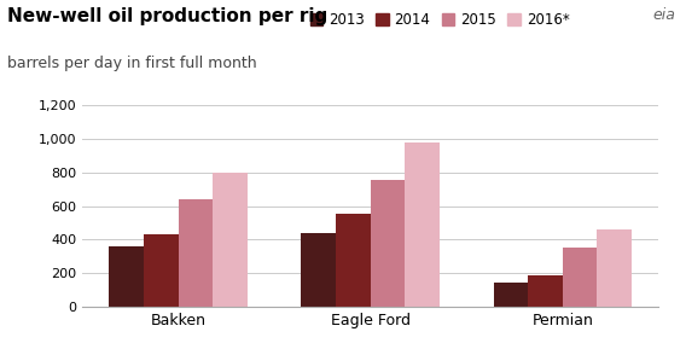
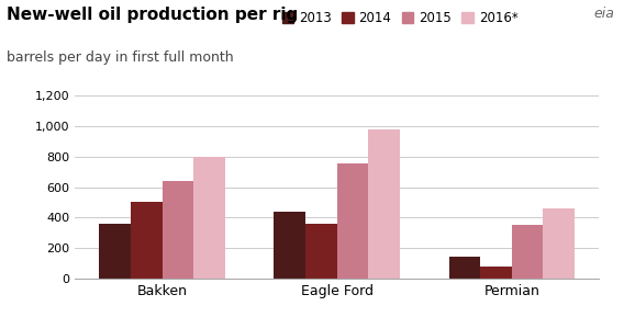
2014/Bakken: 430 -> 500
2014/Eagle Ford: 550 -> 360
2014/Permian: 190 -> 80
